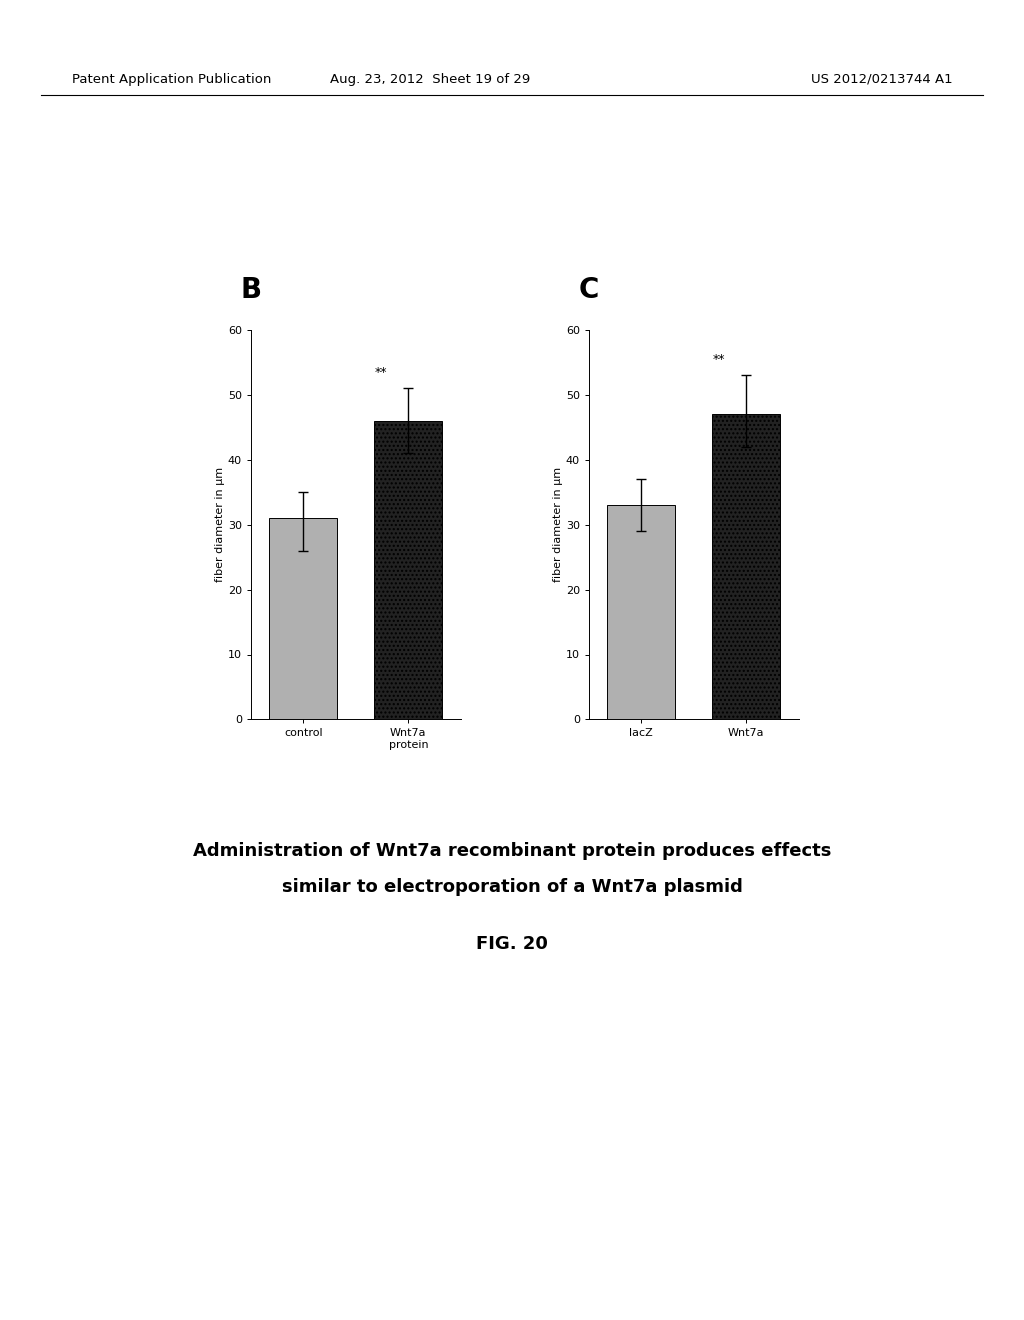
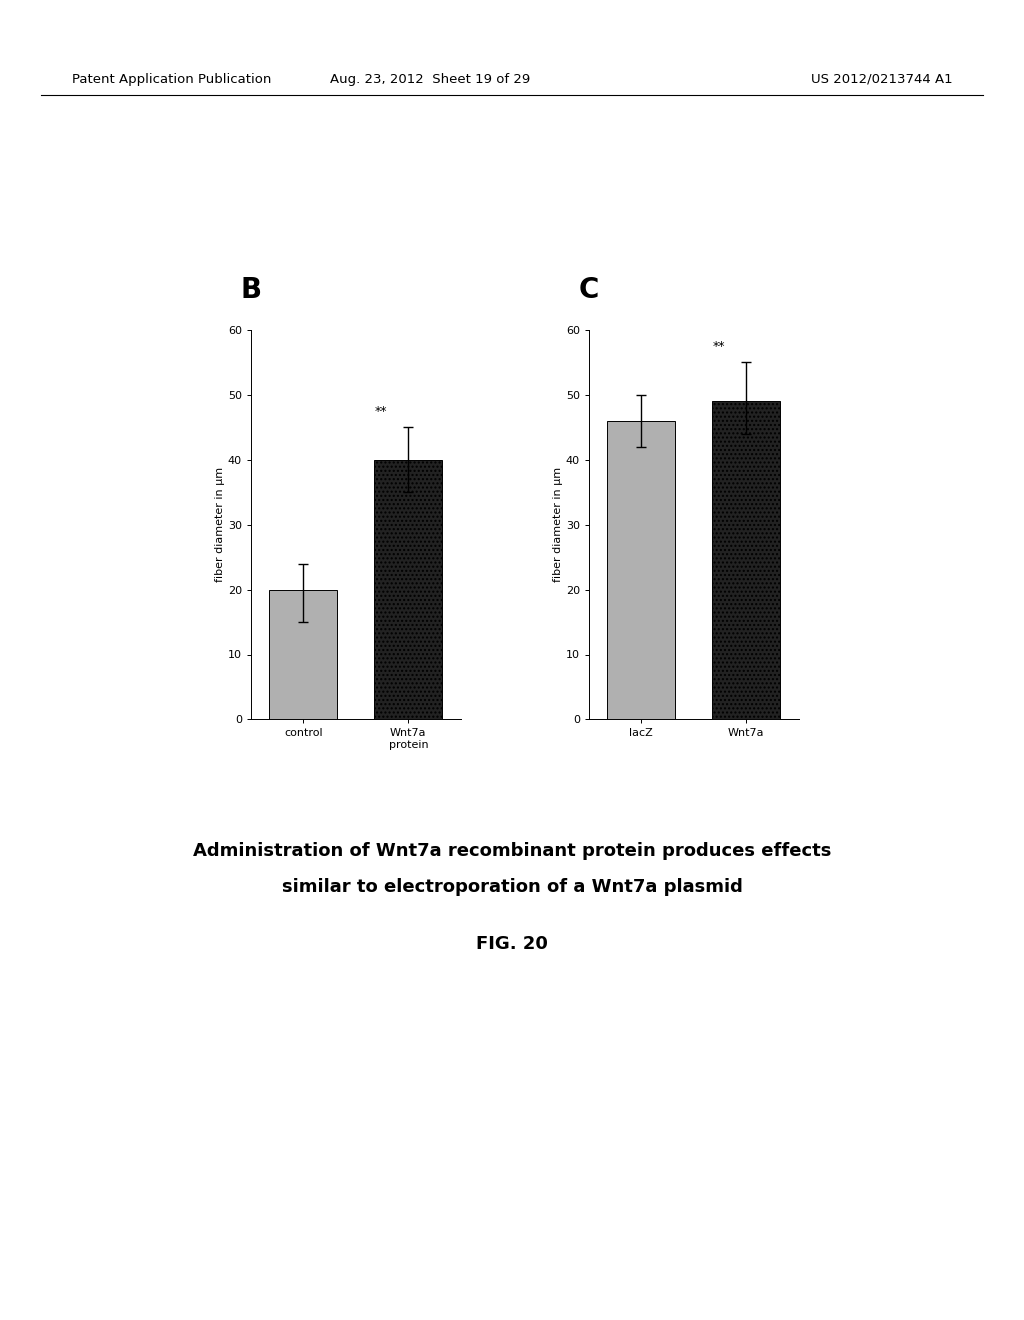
control: 31 -> 20
Wnt7a protein: 46 -> 40
lacZ: 33 -> 46
Wnt7a: 47 -> 49
